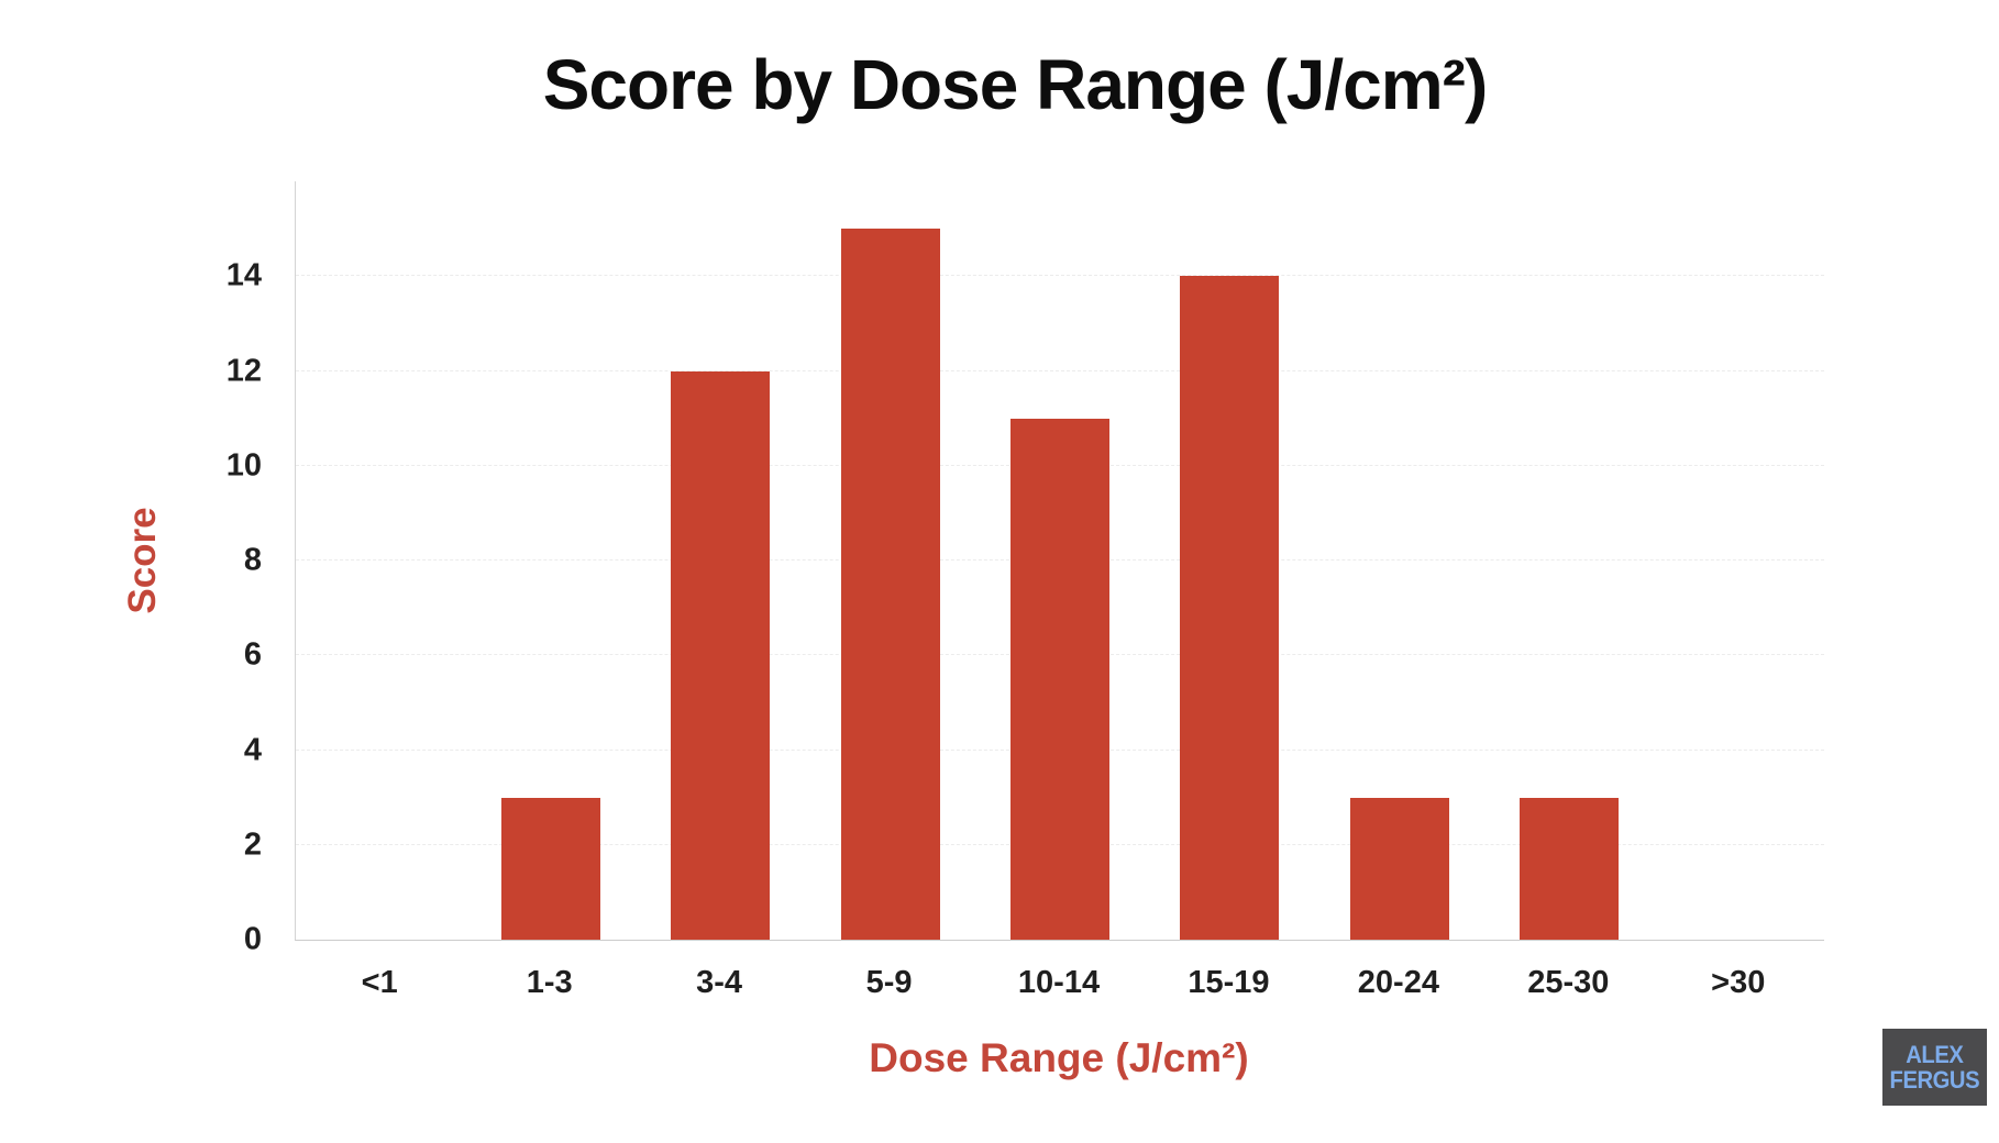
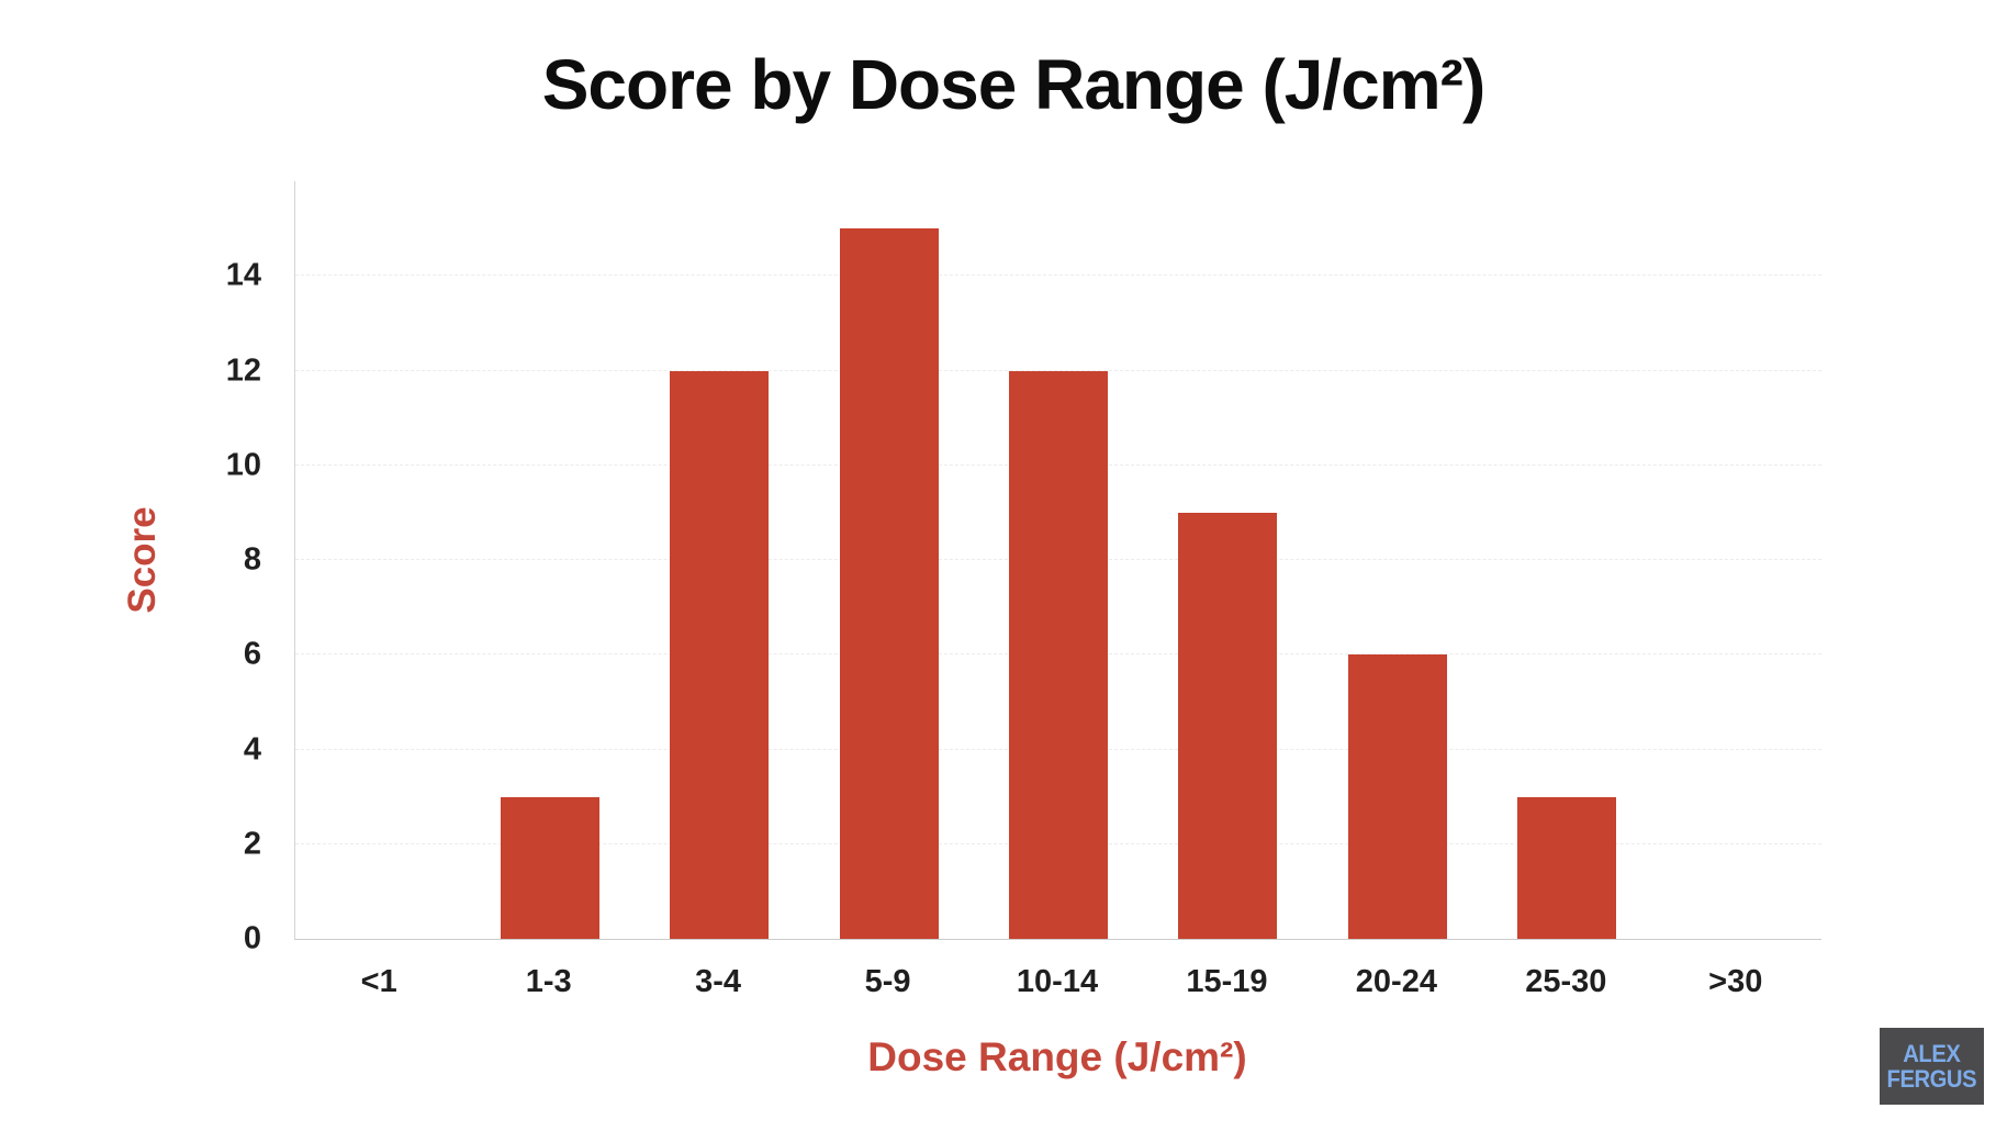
10-14: 11 -> 12
15-19: 14 -> 9
20-24: 3 -> 6
